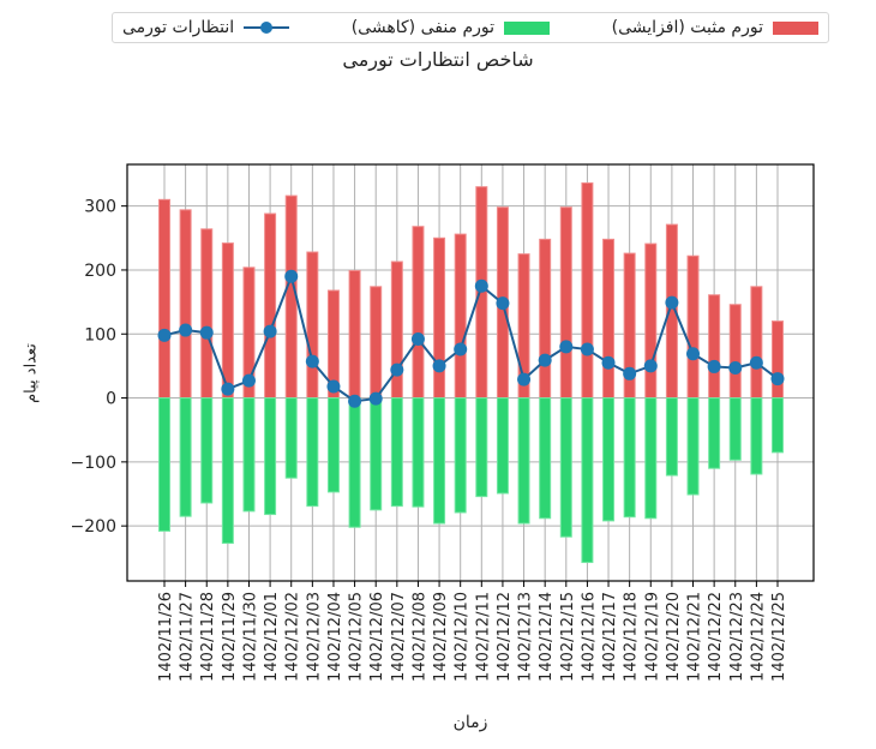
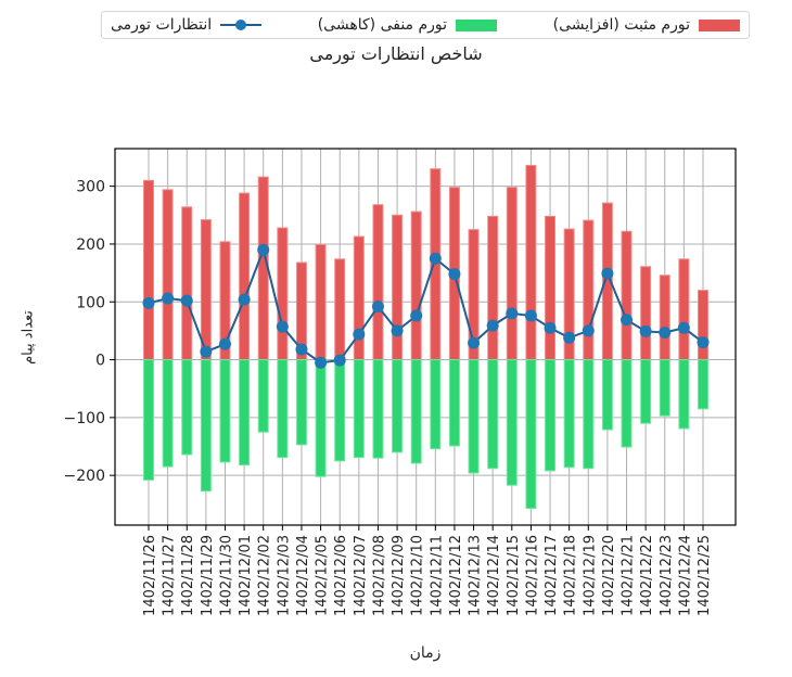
تورم منفی (کاهشی)/1402/12/09: -200 -> -160
